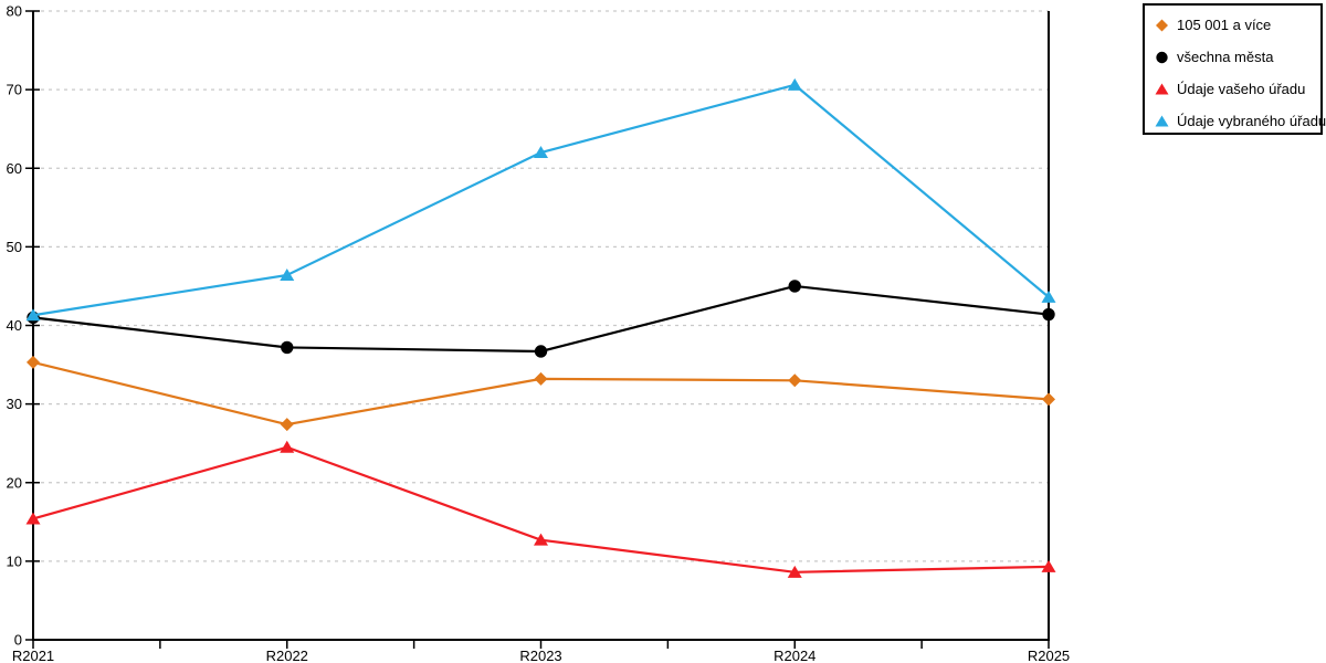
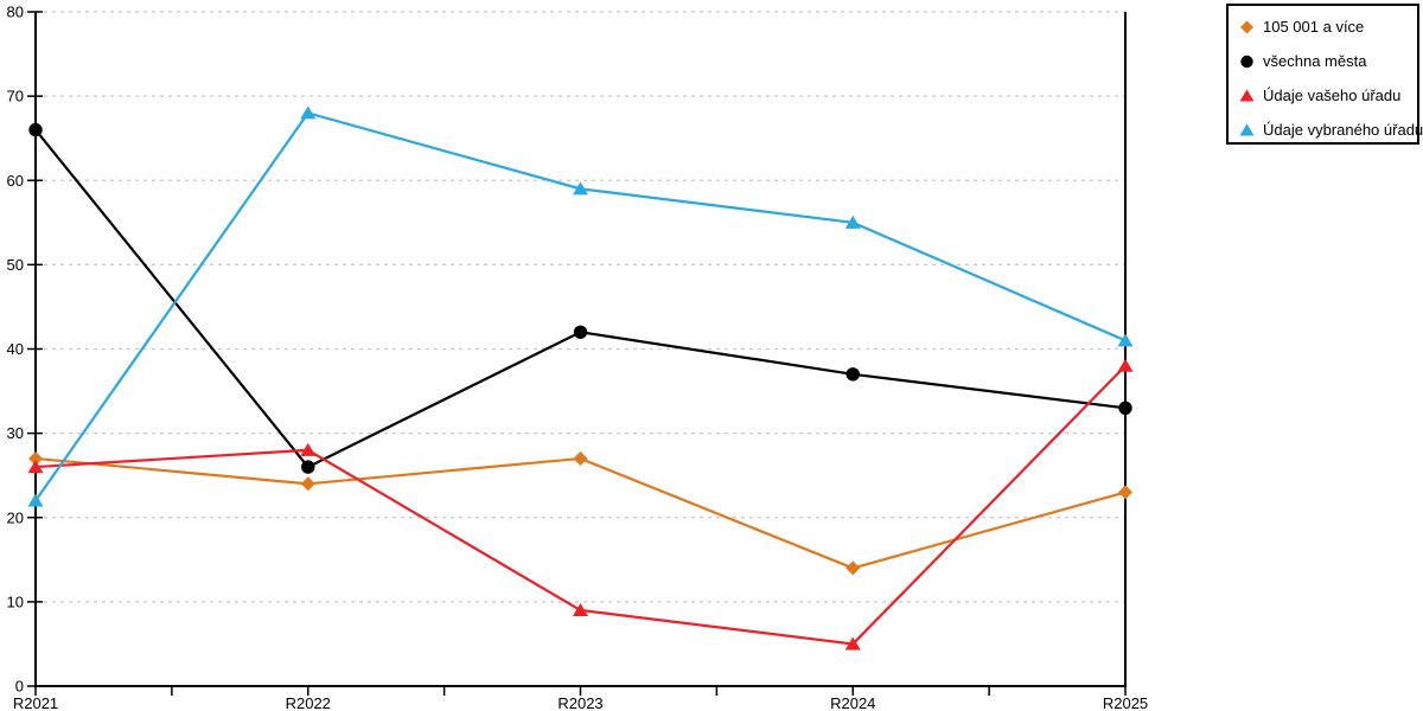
105 001 a více/R2021: 35 -> 27
všechna města/R2021: 41 -> 66
Údaje vašeho úřadu/R2021: 15 -> 26
Údaje vybraného úřadu/R2021: 41 -> 22
105 001 a více/R2022: 27 -> 24
všechna města/R2022: 37 -> 26
Údaje vašeho úřadu/R2022: 24 -> 28
Údaje vybraného úřadu/R2022: 46 -> 68
105 001 a více/R2023: 33 -> 27
všechna města/R2023: 37 -> 42
Údaje vašeho úřadu/R2023: 13 -> 9
Údaje vybraného úřadu/R2023: 62 -> 59
105 001 a více/R2024: 33 -> 14
všechna města/R2024: 45 -> 37
Údaje vašeho úřadu/R2024: 9 -> 5
Údaje vybraného úřadu/R2024: 71 -> 55
105 001 a více/R2025: 31 -> 23
všechna města/R2025: 41 -> 33
Údaje vašeho úřadu/R2025: 9 -> 38
Údaje vybraného úřadu/R2025: 44 -> 41
